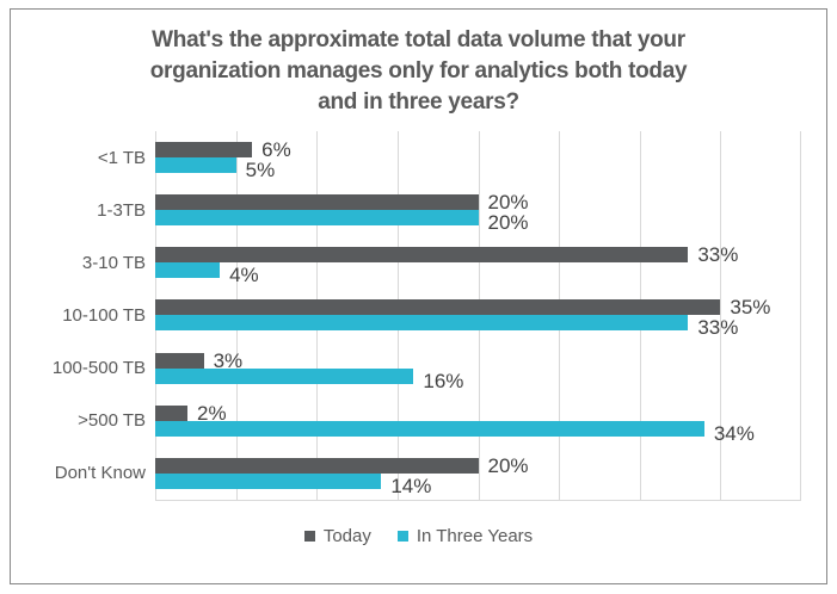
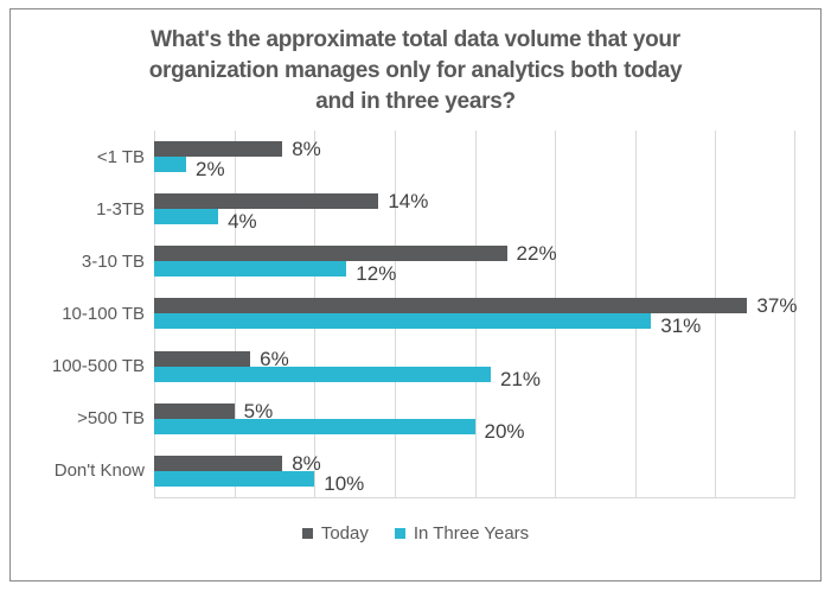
Today/<1 TB: 6% -> 8%
In Three Years/<1 TB: 5% -> 2%
Today/1-3TB: 20% -> 14%
In Three Years/1-3TB: 20% -> 4%
Today/3-10 TB: 33% -> 22%
In Three Years/3-10 TB: 4% -> 12%
Today/10-100 TB: 35% -> 37%
In Three Years/10-100 TB: 33% -> 31%
Today/100-500 TB: 3% -> 6%
In Three Years/100-500 TB: 16% -> 21%
Today/>500 TB: 2% -> 5%
In Three Years/>500 TB: 34% -> 20%
Today/Don't Know: 20% -> 8%
In Three Years/Don't Know: 14% -> 10%
